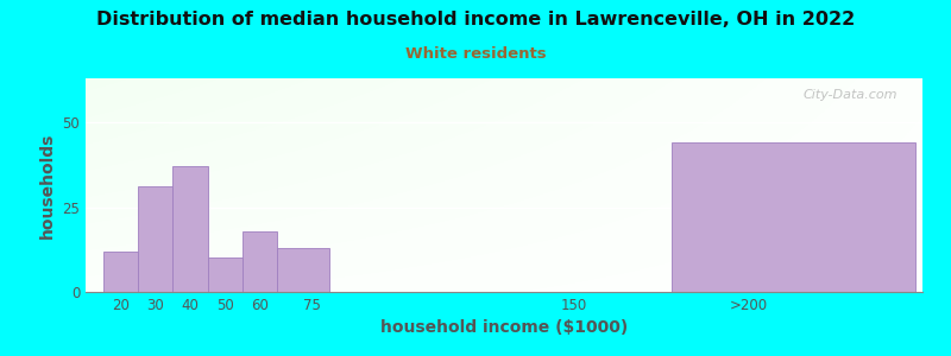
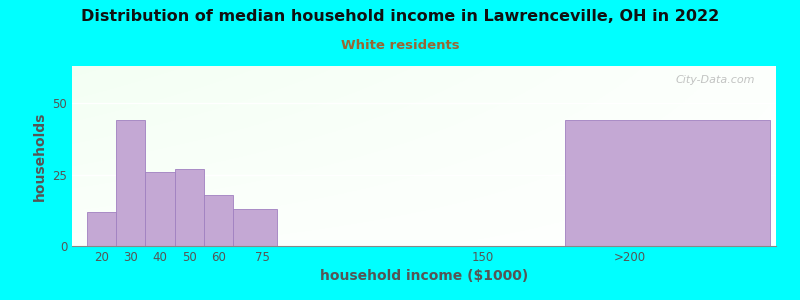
30: 31 -> 44
40: 37 -> 26
50: 10 -> 27
